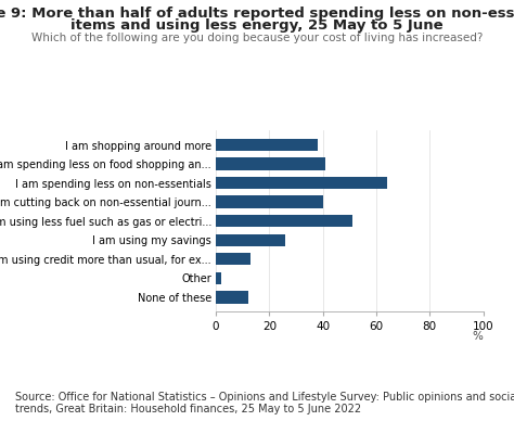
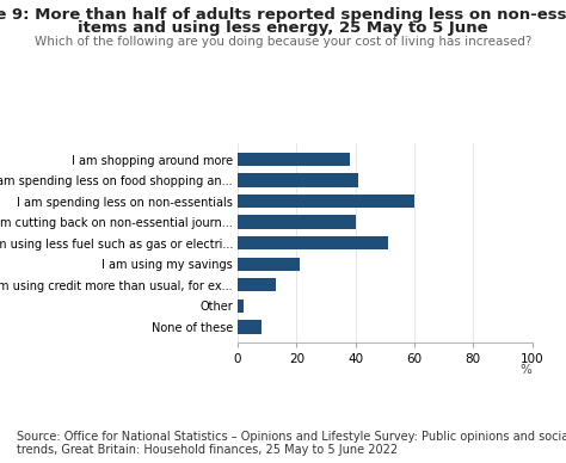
I am spending less on non-essentials: 64 -> 60
I am using my savings: 26 -> 21
None of these: 12 -> 8
